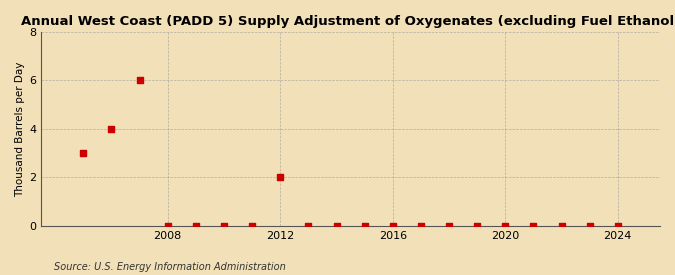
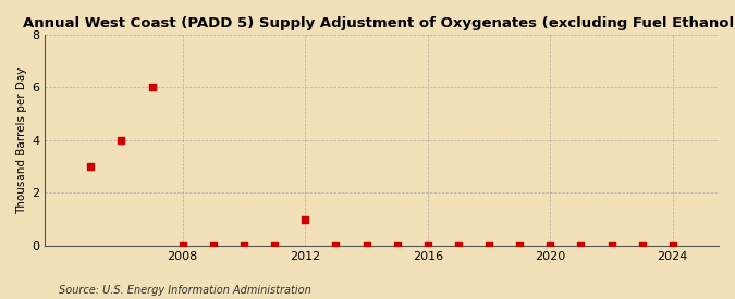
2012: 2 -> 1
